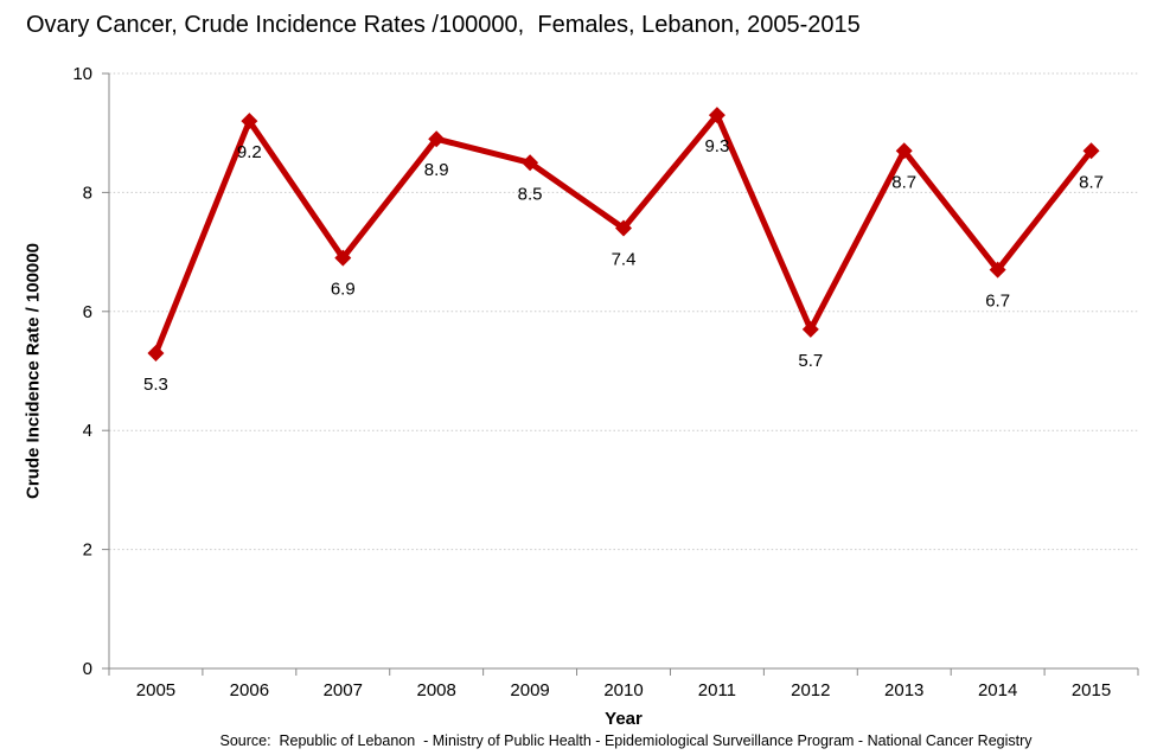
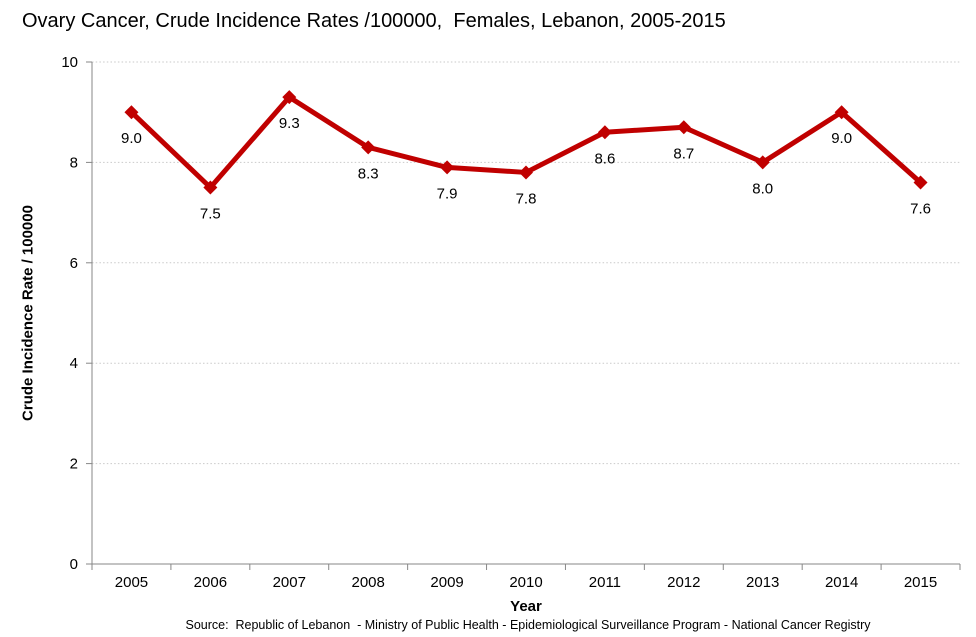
2005: 5.3 -> 9.0
2006: 9.2 -> 7.5
2007: 6.9 -> 9.3
2008: 8.9 -> 8.3
2009: 8.5 -> 7.9
2010: 7.4 -> 7.8
2011: 9.3 -> 8.6
2012: 5.7 -> 8.7
2013: 8.7 -> 8.0
2014: 6.7 -> 9.0
2015: 8.7 -> 7.6
